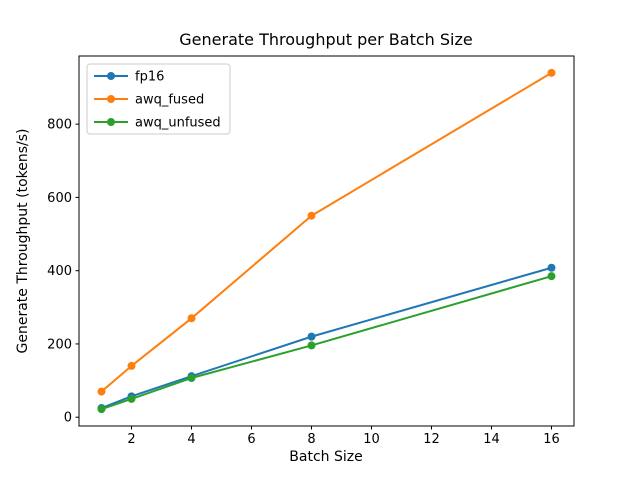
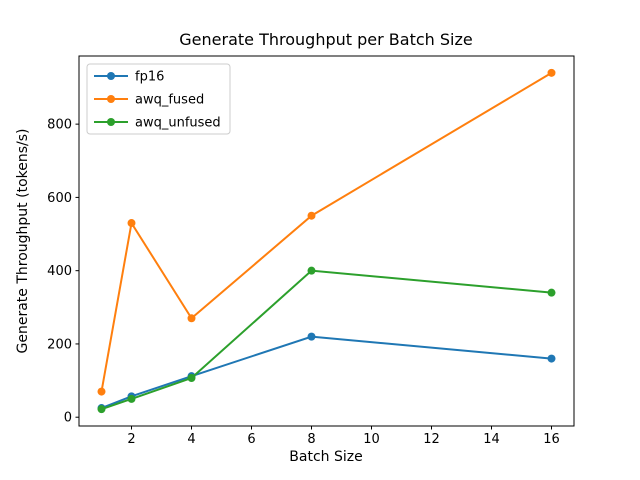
awq_fused/2: 140 -> 530
awq_unfused/8: 200 -> 400
fp16/16: 410 -> 160
awq_unfused/16: 380 -> 340
